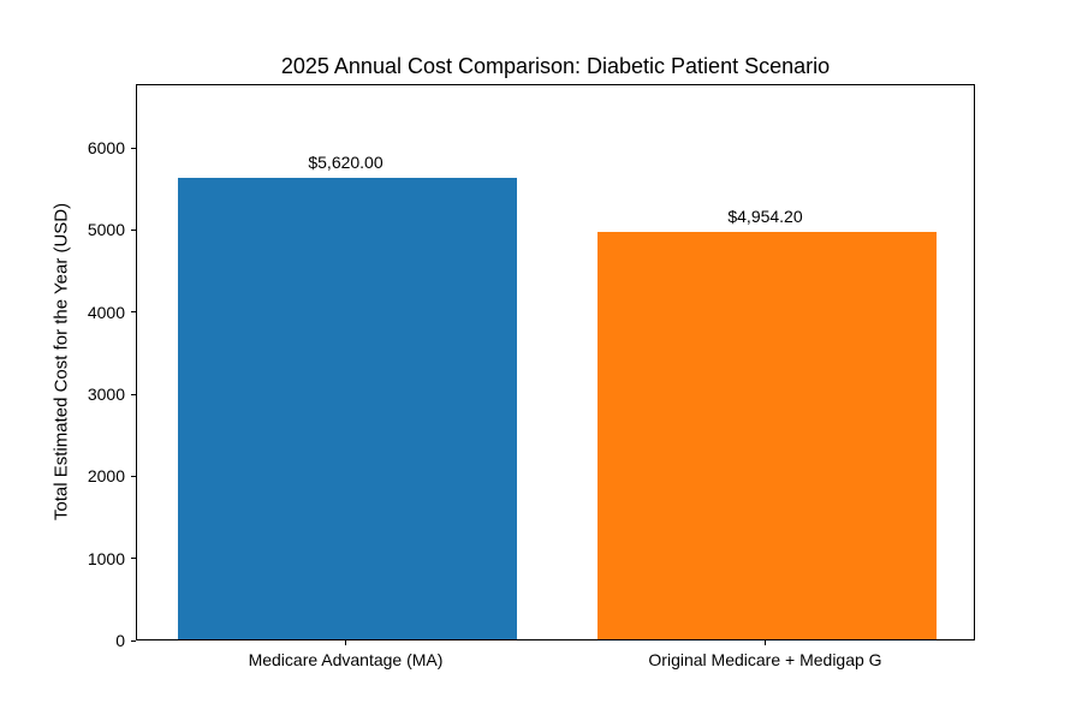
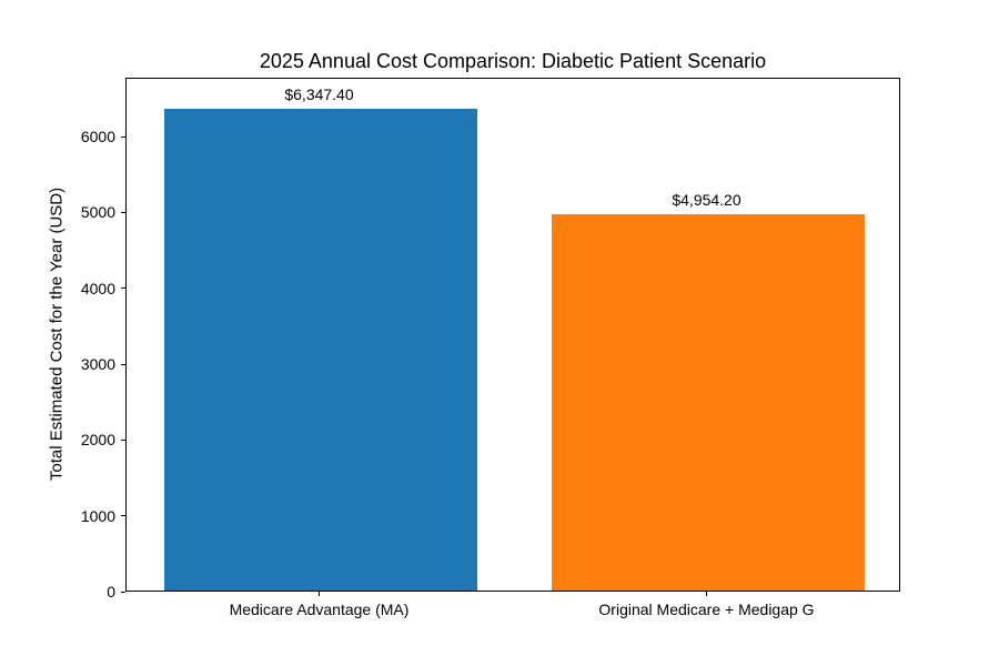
Medicare Advantage (MA): $5,620.00 -> $6,347.40
